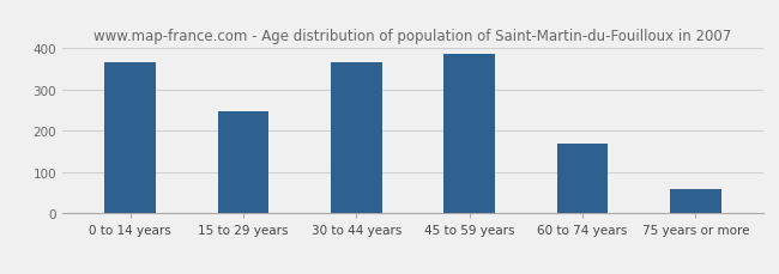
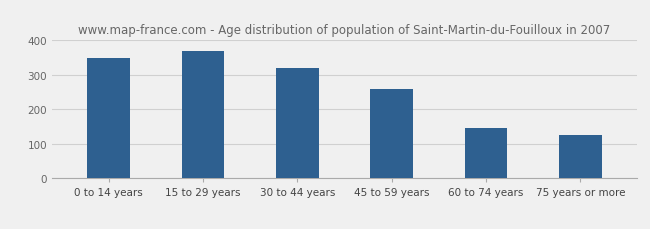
0 to 14 years: 365 -> 350
15 to 29 years: 247 -> 370
30 to 44 years: 365 -> 320
45 to 59 years: 388 -> 260
60 to 74 years: 170 -> 145
75 years or more: 60 -> 125
